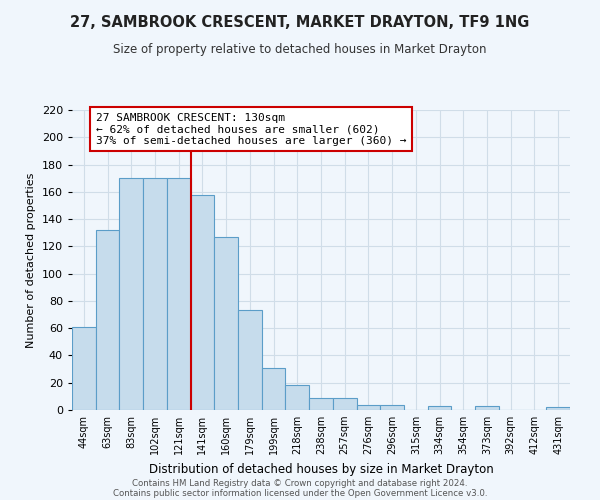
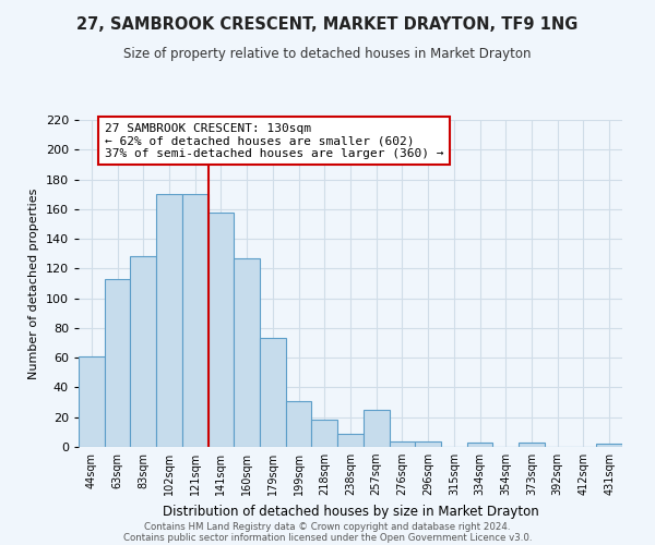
63sqm: 132 -> 113
83sqm: 170 -> 128
257sqm: 9 -> 25
